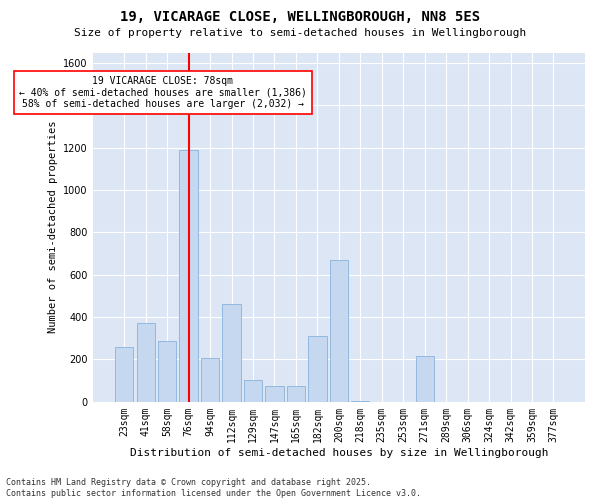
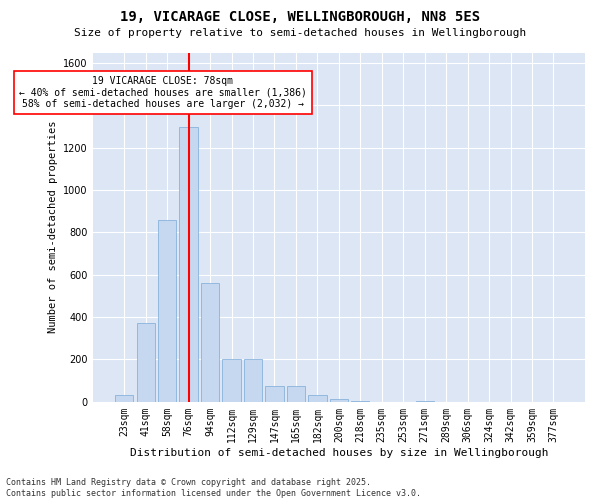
23sqm: 260 -> 30
58sqm: 285 -> 860
76sqm: 1190 -> 1300
94sqm: 205 -> 560
112sqm: 460 -> 200
129sqm: 105 -> 200
182sqm: 310 -> 30
200sqm: 670 -> 15
271sqm: 215 -> 5
